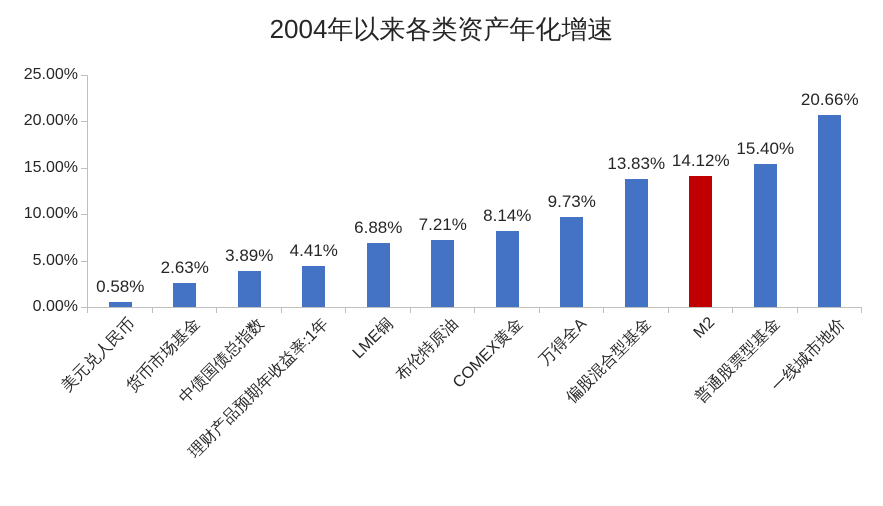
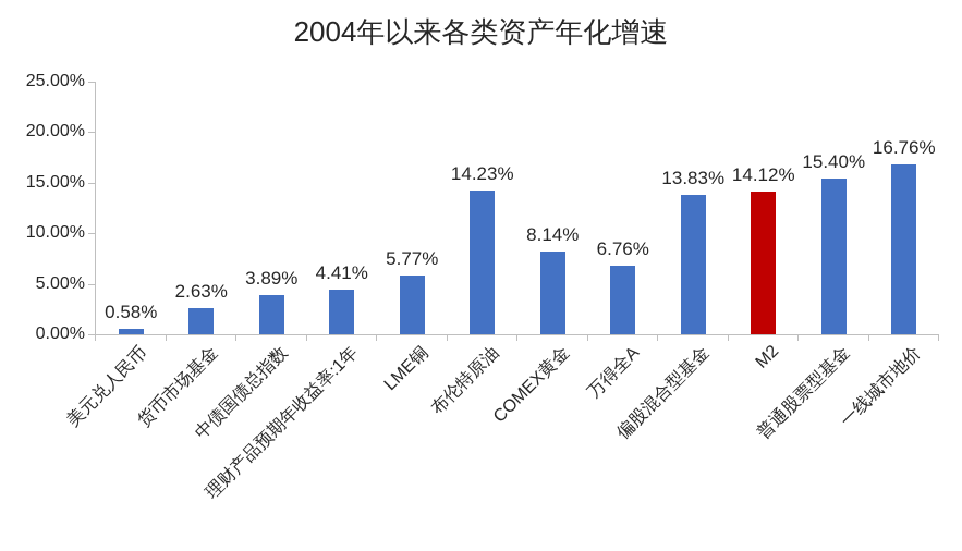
LME铜: 6.88% -> 5.77%
布伦特原油: 7.21% -> 14.23%
万得全A: 9.73% -> 6.76%
一线城市地价: 20.66% -> 16.76%
